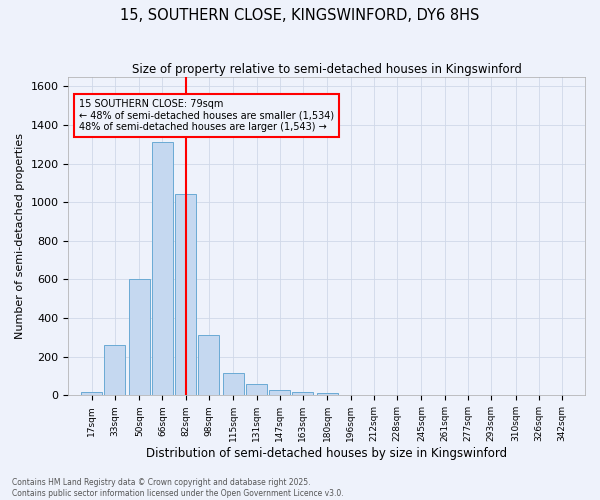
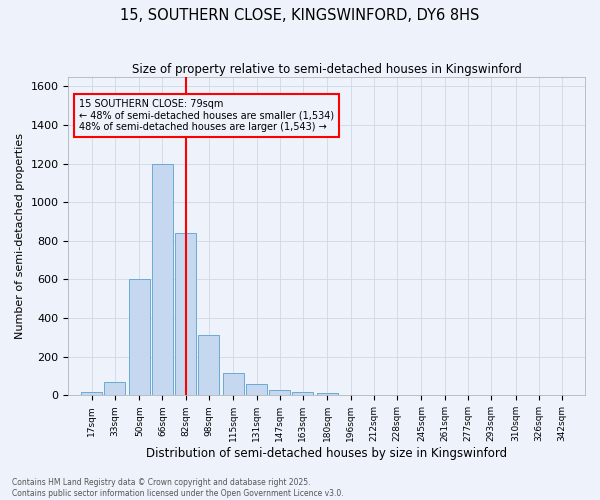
33sqm: 260 -> 70
66sqm: 1310 -> 1200
82sqm: 1040 -> 840
